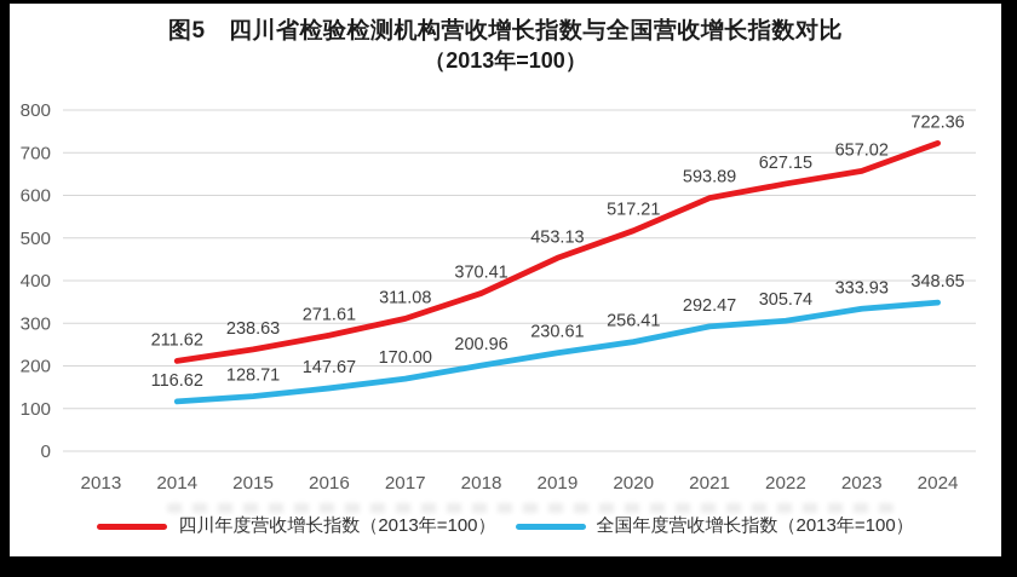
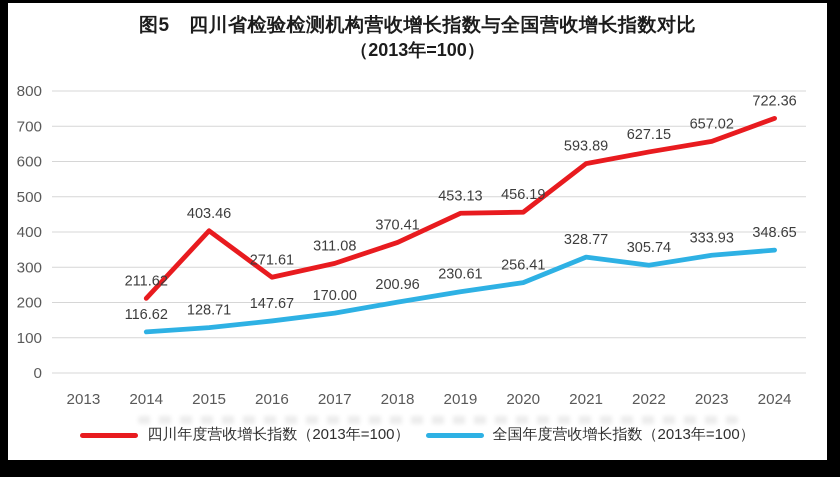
四川年度营收增长指数（2013年=100）/2015: 238.63 -> 403.46
四川年度营收增长指数（2013年=100）/2020: 517.21 -> 456.19
全国年度营收增长指数（2013年=100）/2021: 292.47 -> 328.77
